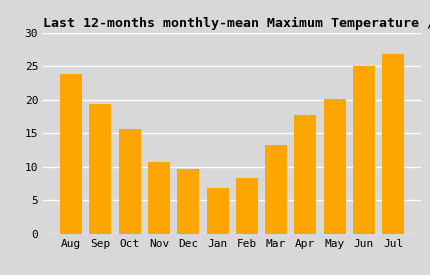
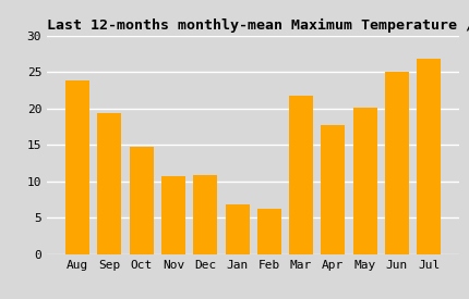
Oct: 15.7 -> 14.8
Dec: 9.7 -> 10.8
Feb: 8.4 -> 6.2
Mar: 13.2 -> 21.8
